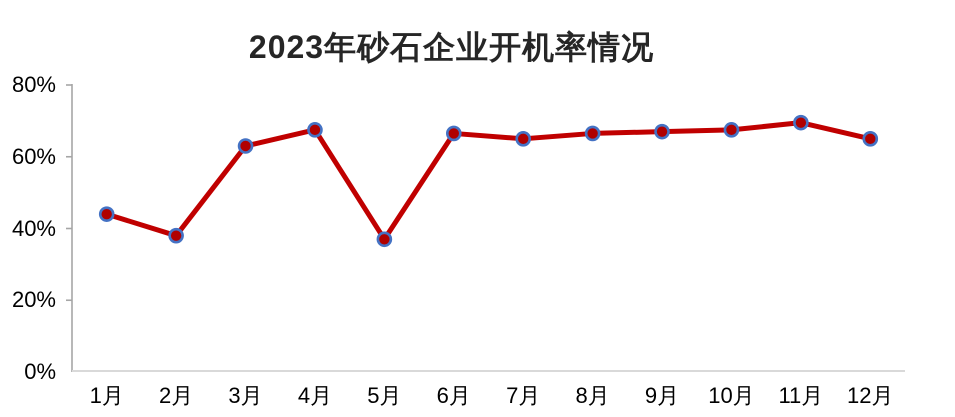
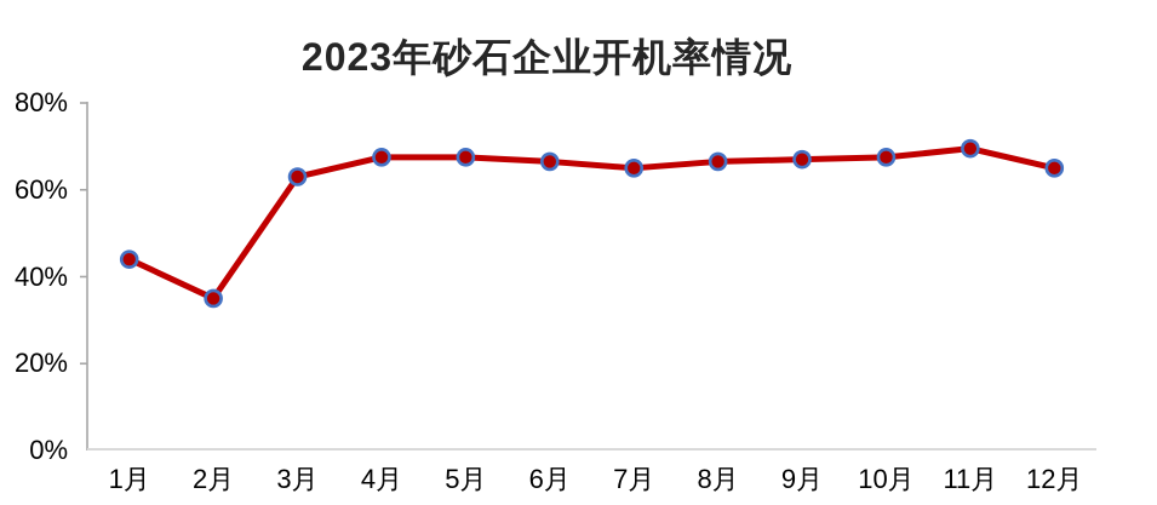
2月: 38% -> 35%
5月: 37% -> 68%
